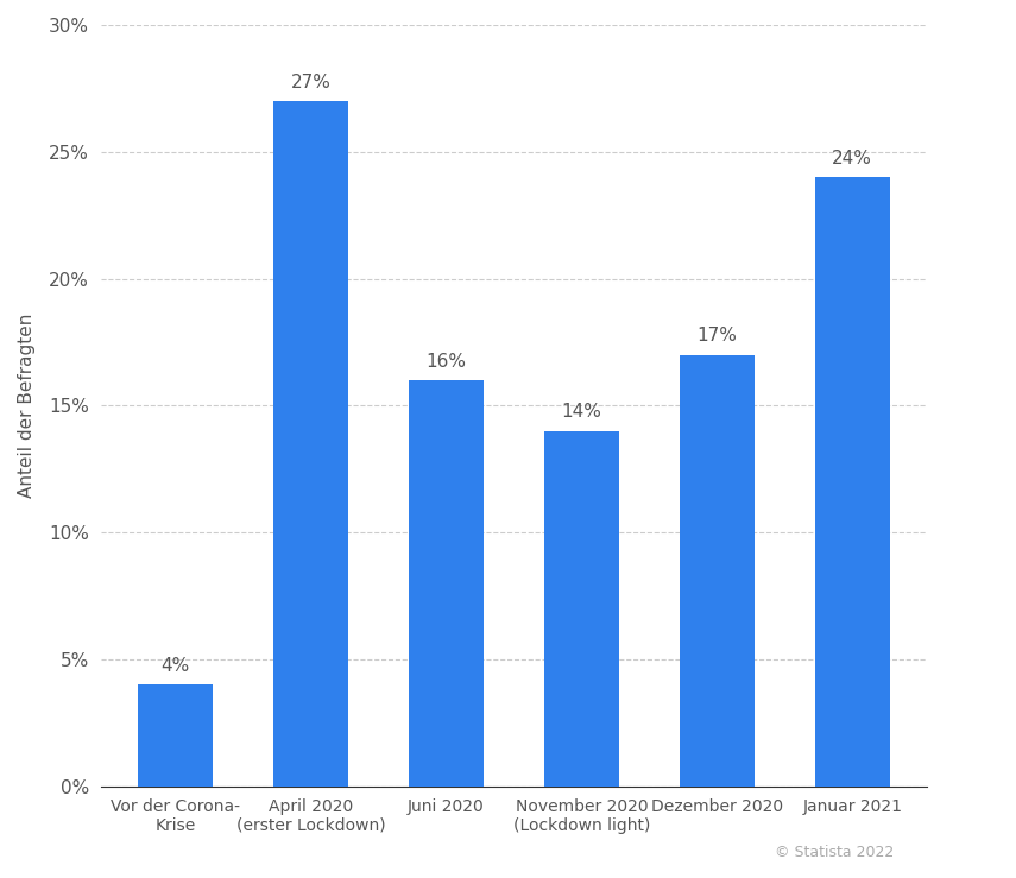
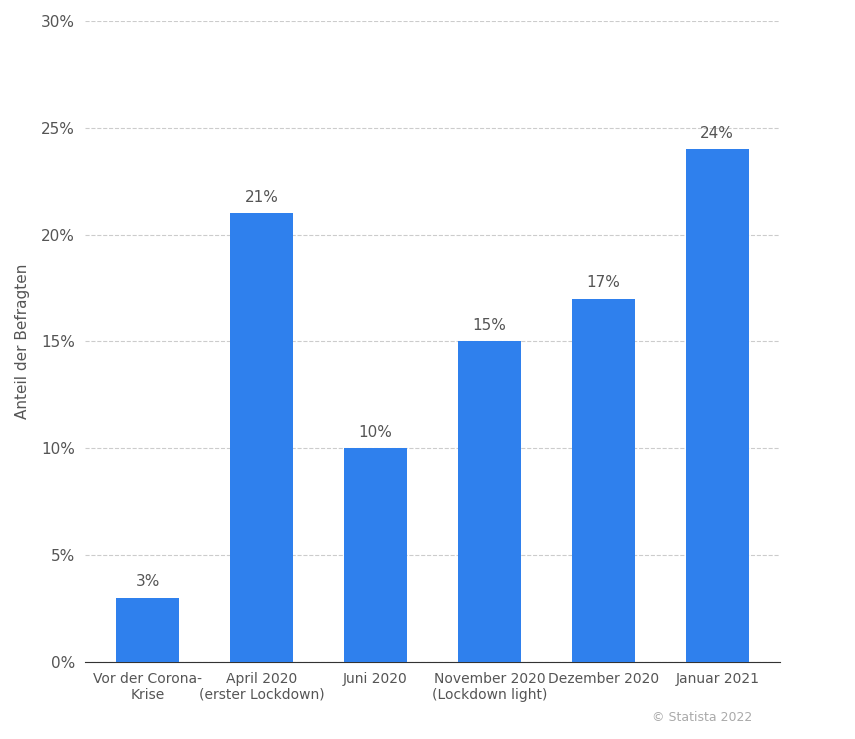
Vor der Corona- Krise: 4% -> 3%
April 2020 (erster Lockdown): 27% -> 21%
Juni 2020: 16% -> 10%
November 2020 (Lockdown light): 14% -> 15%
